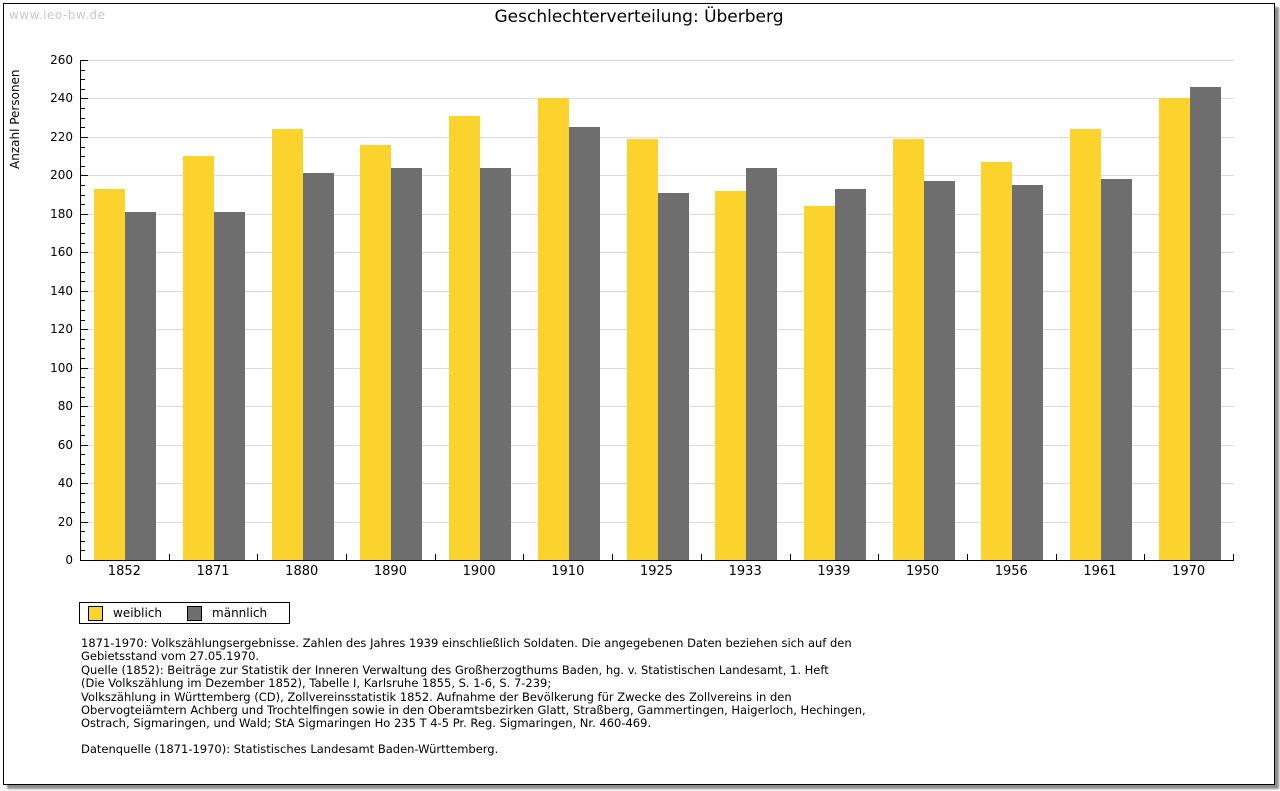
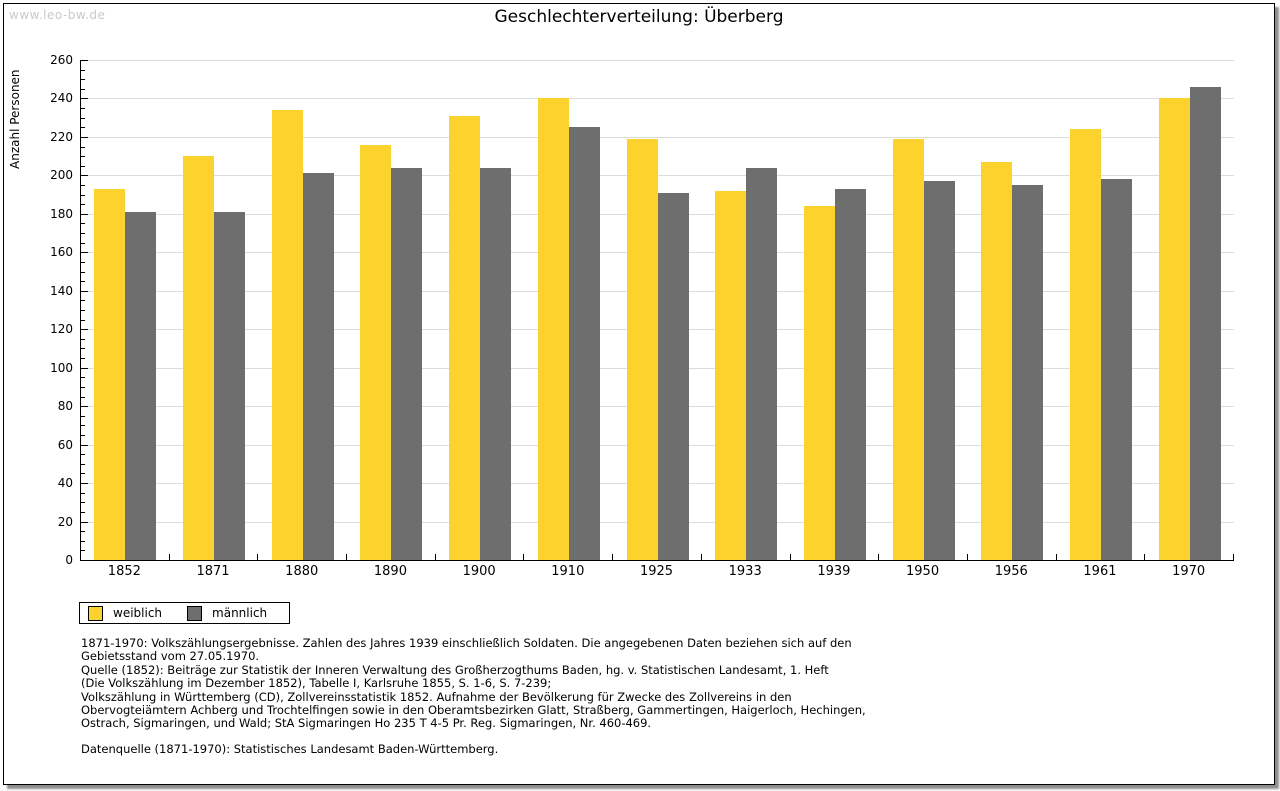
weiblich/1880: 224 -> 234
